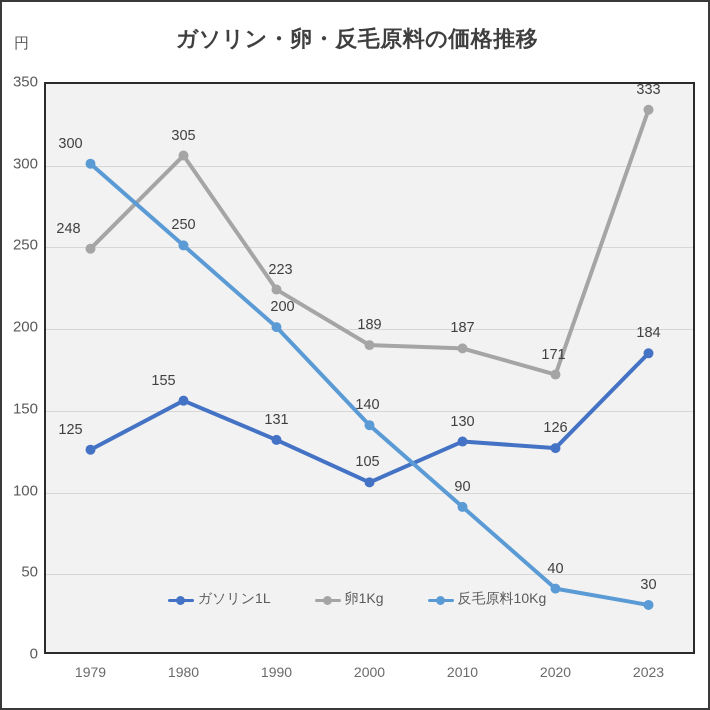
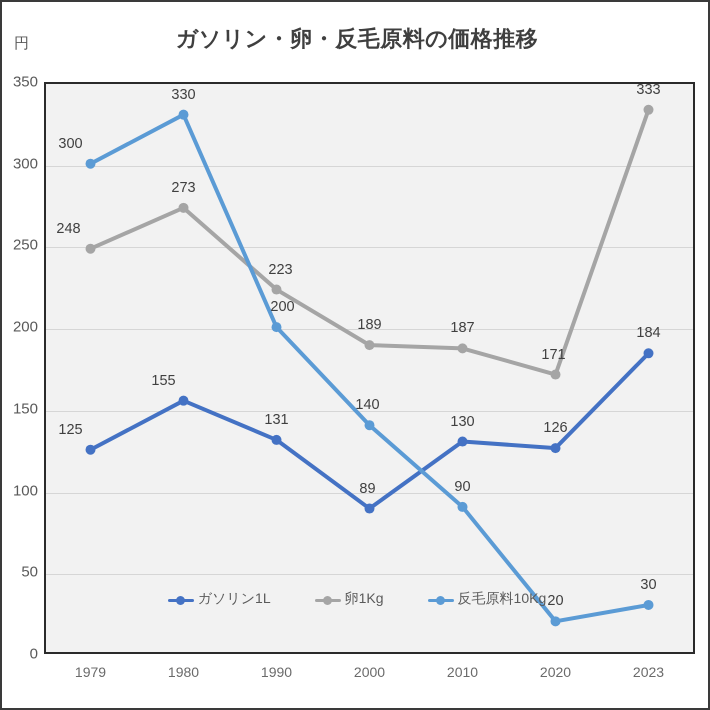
卵1Kg/1980: 305 -> 273
反毛原料10Kg/1980: 250 -> 330
ガソリン1L/2000: 105 -> 89
反毛原料10Kg/2020: 40 -> 20
